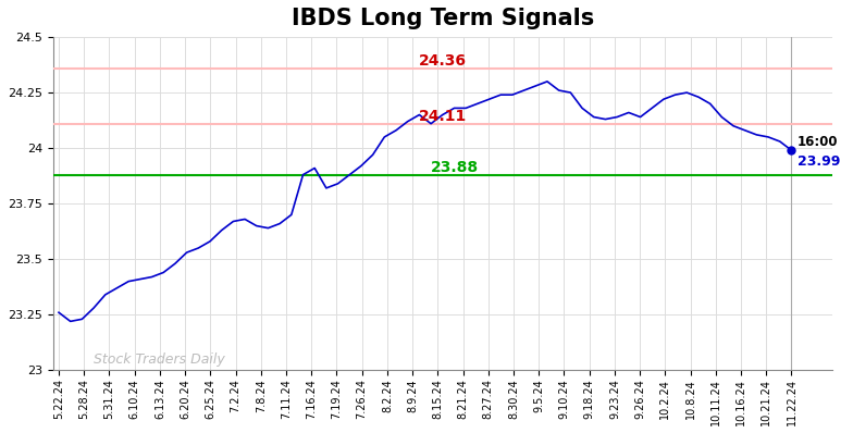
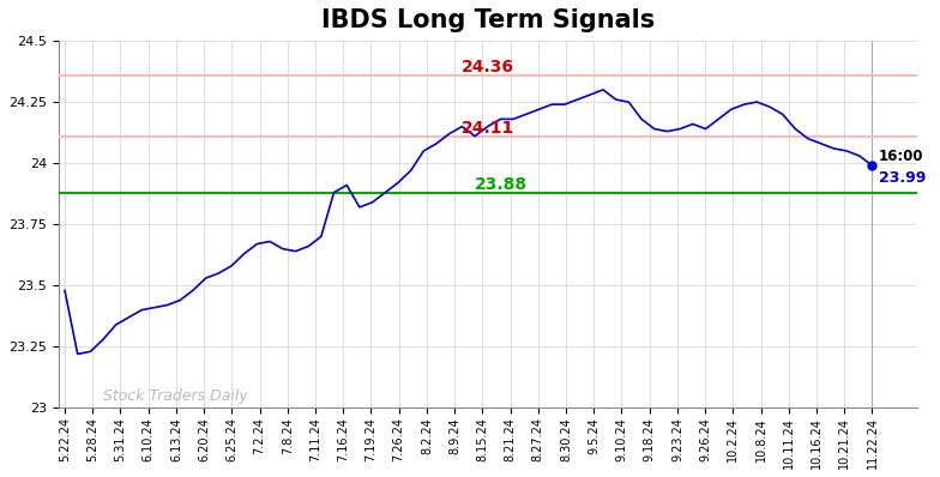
5.22.24: 23.26 -> 23.48
